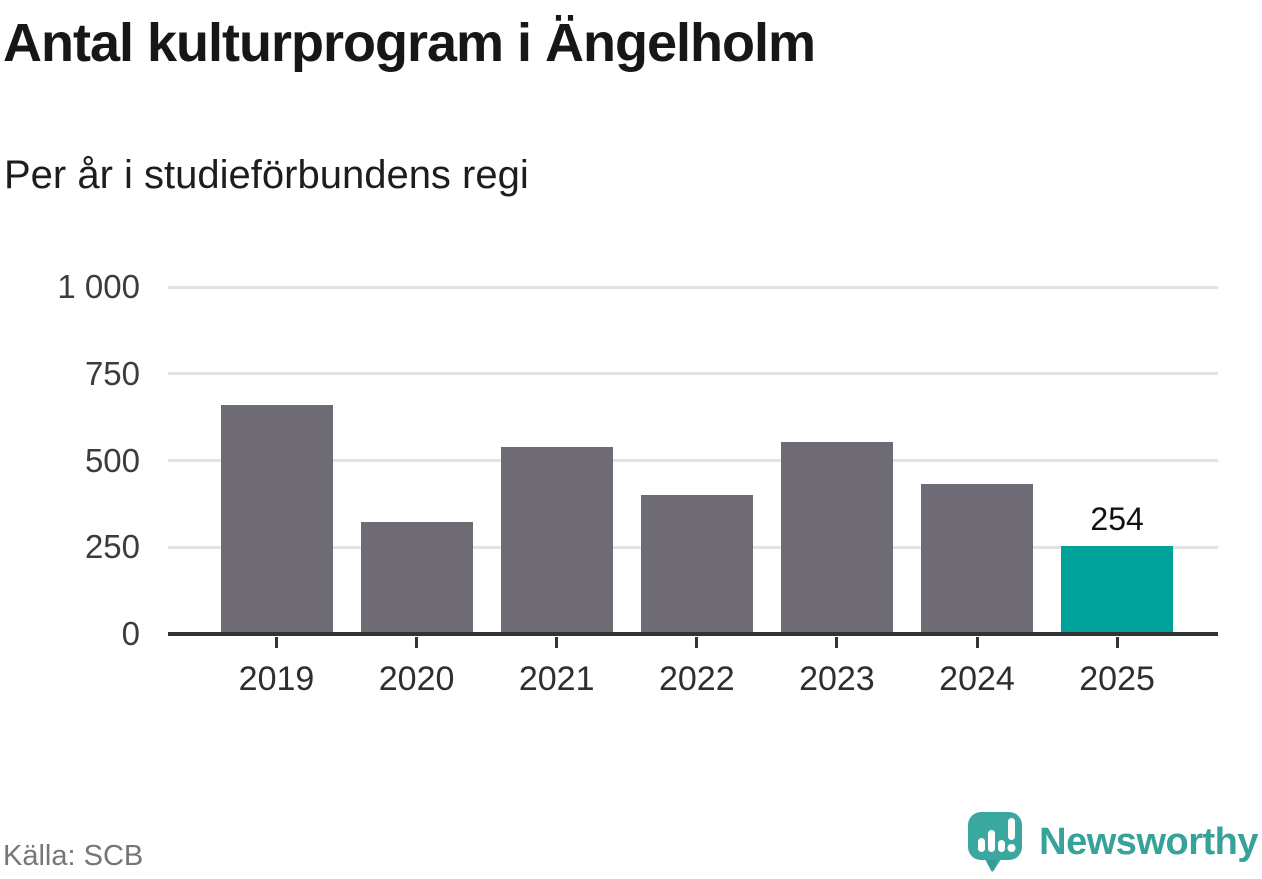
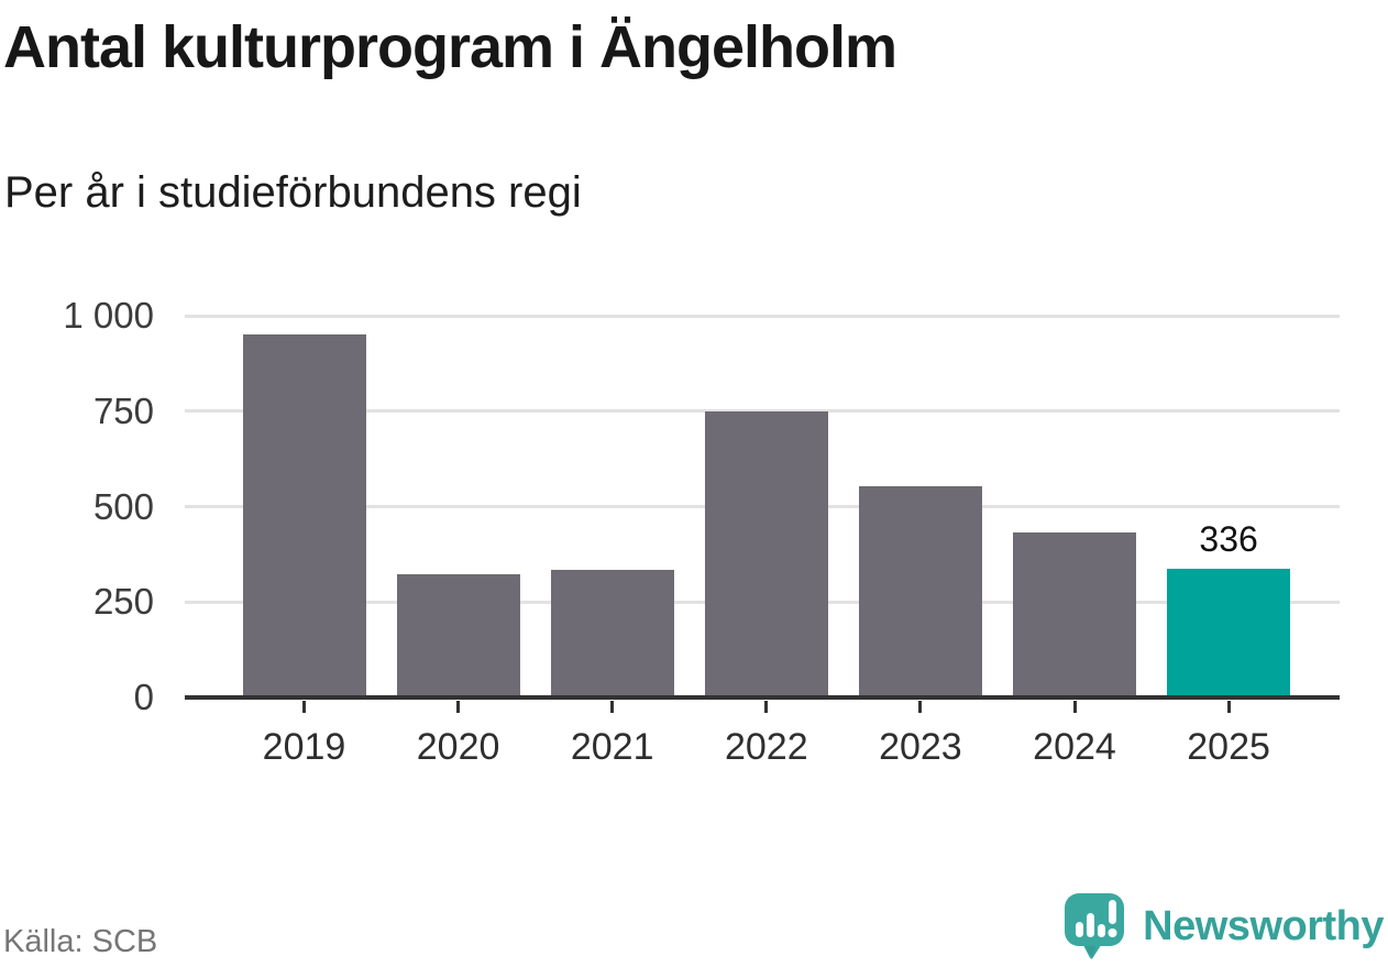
2019: 660 -> 950
2021: 540 -> 330
2022: 400 -> 750
2025: 254 -> 336
